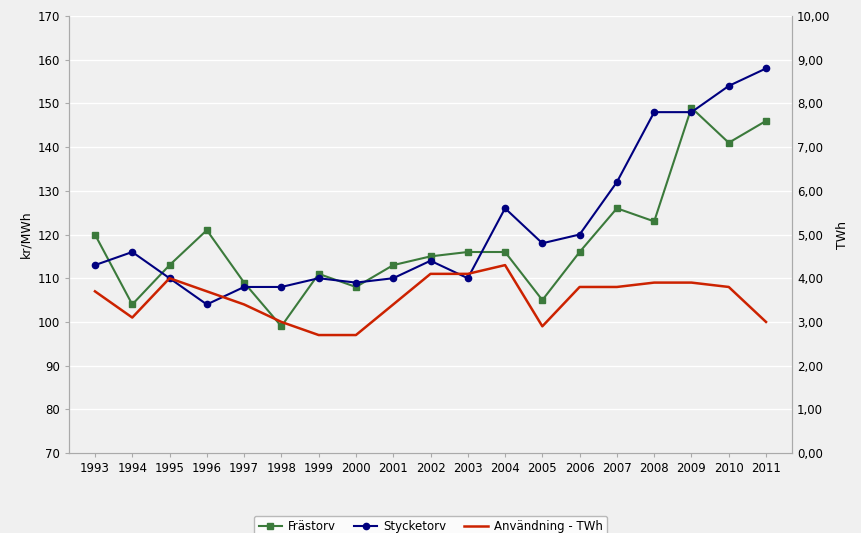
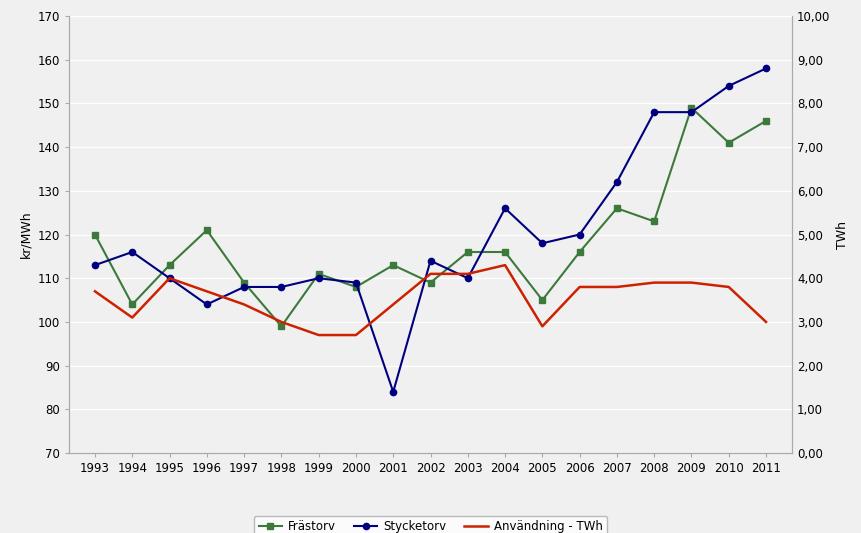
Stycketorv/2001: 110 -> 84
Frästorv/2002: 115 -> 109
